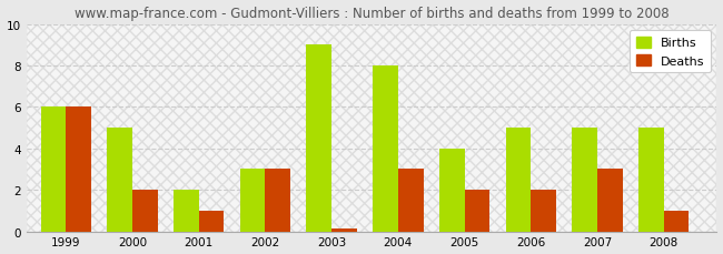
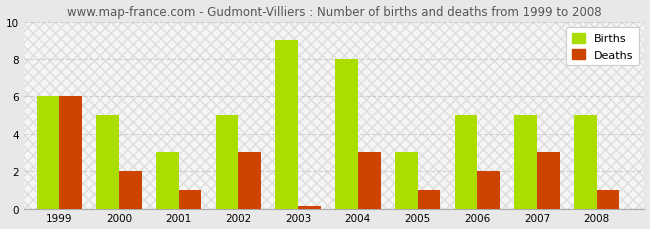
Births/2001: 2 -> 3
Births/2002: 3 -> 5
Births/2005: 4 -> 3
Deaths/2005: 2.0 -> 1.0
